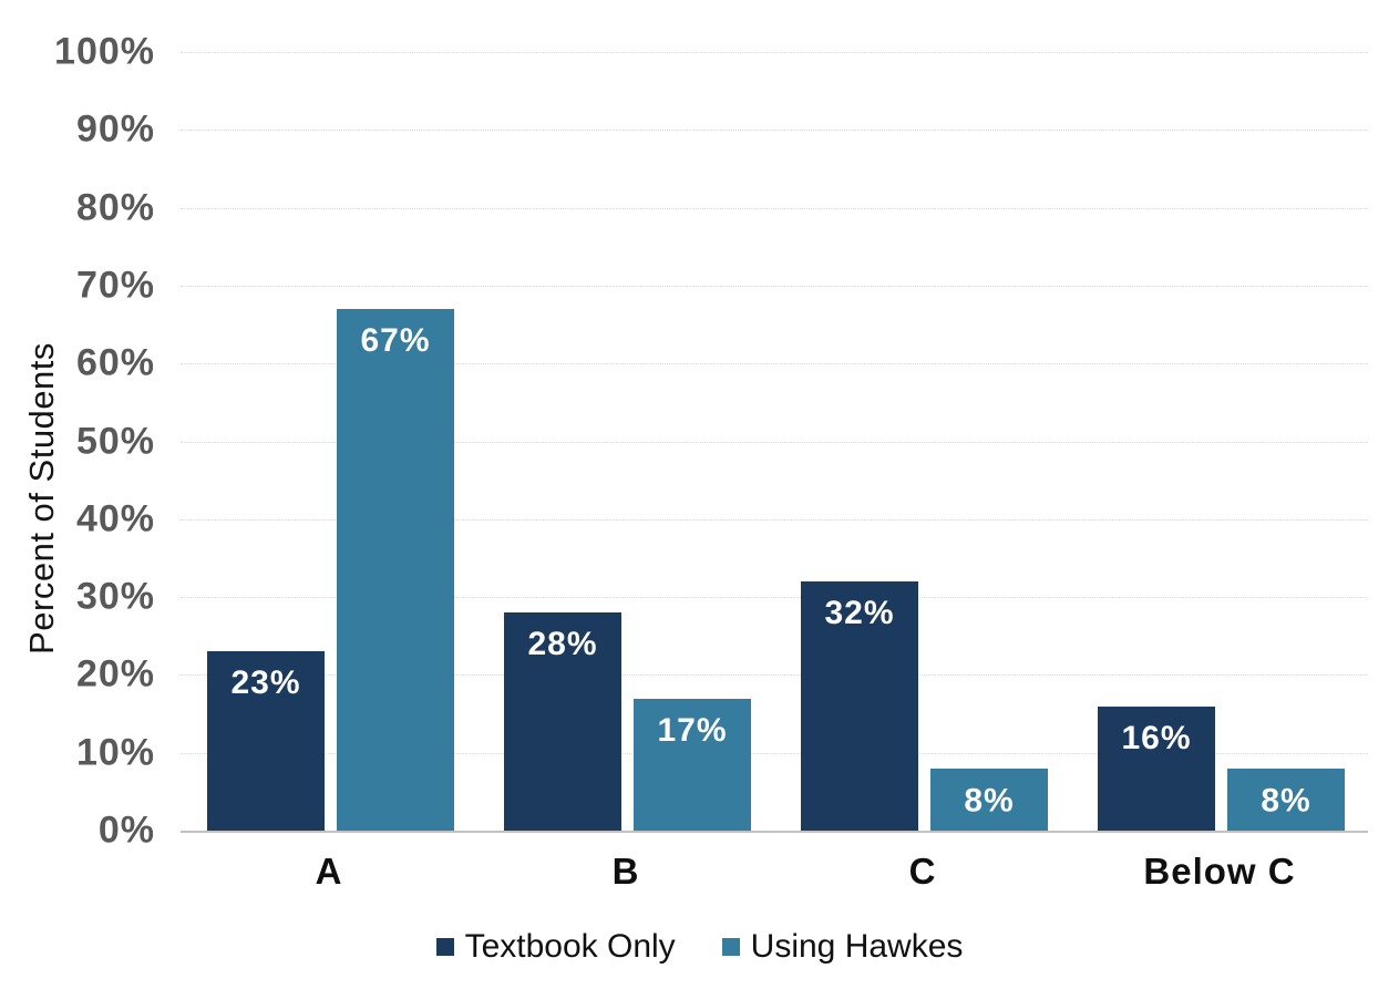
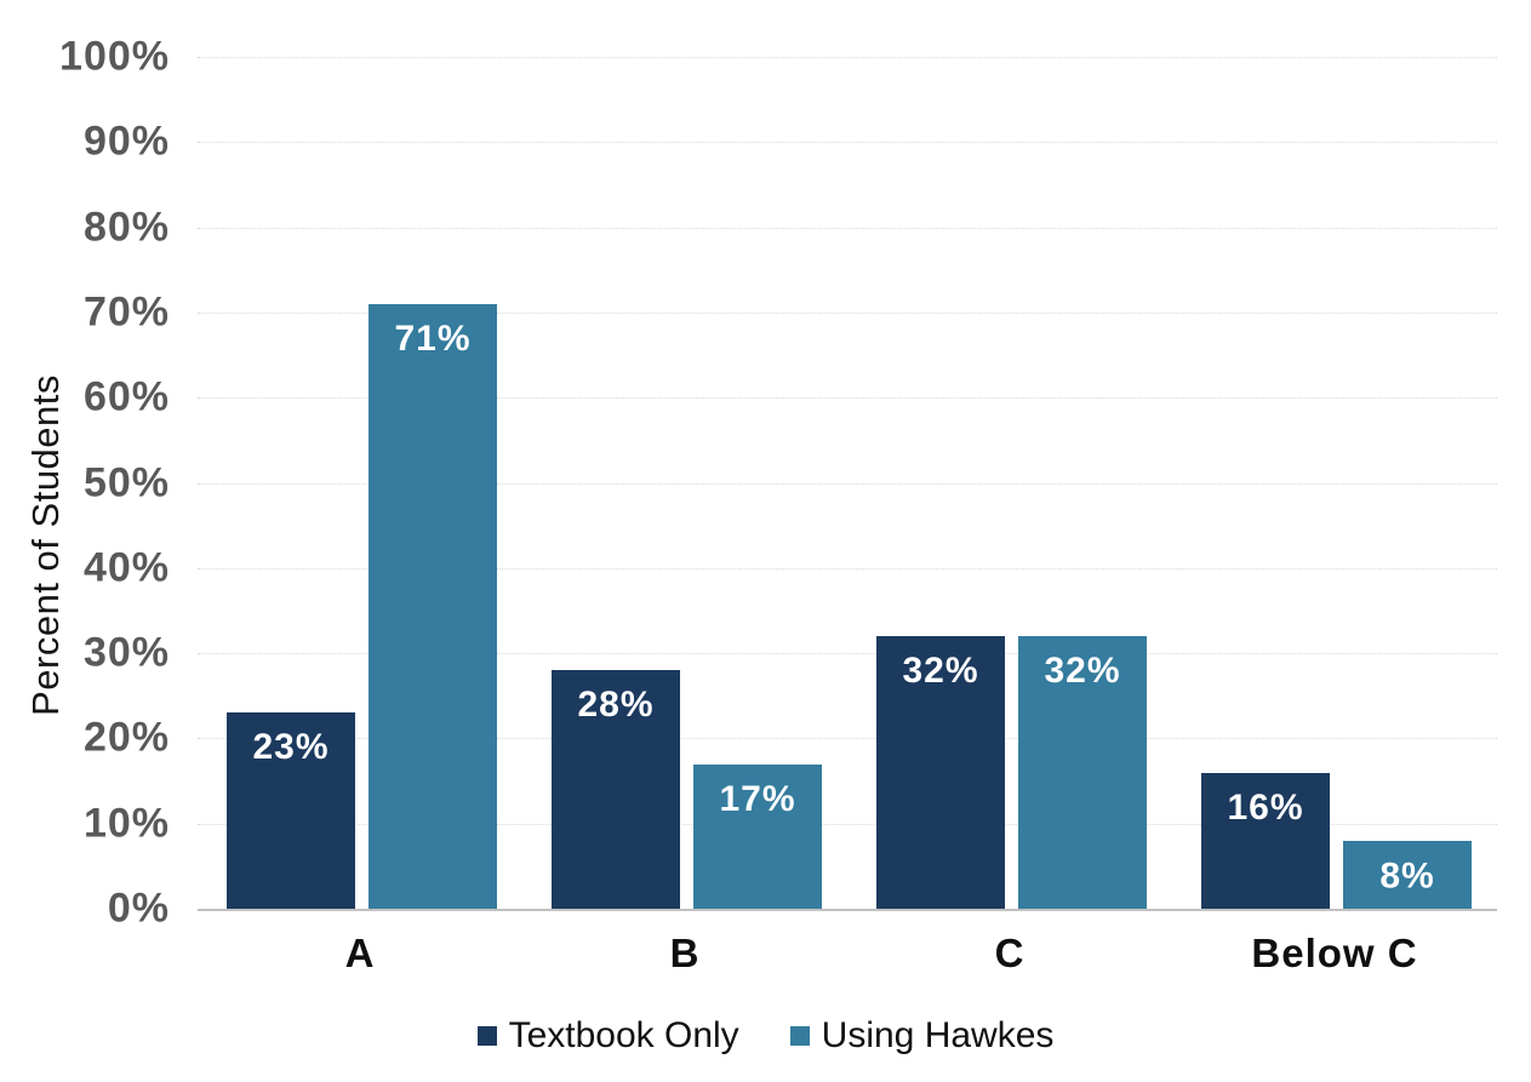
Using Hawkes/A: 67% -> 71%
Using Hawkes/C: 8% -> 32%
